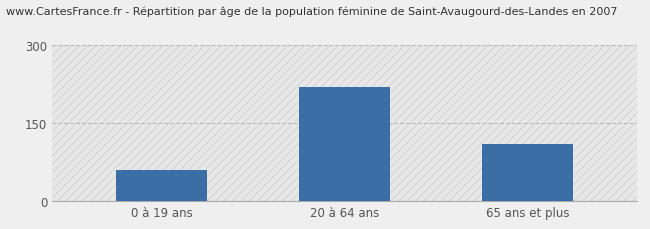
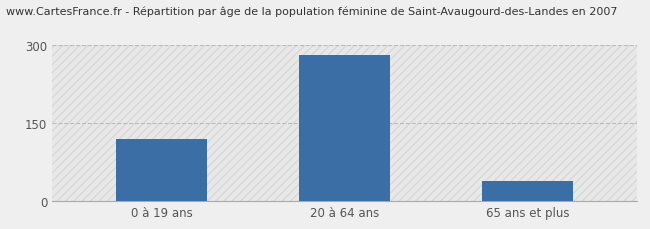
0 à 19 ans: 60 -> 120
20 à 64 ans: 220 -> 280
65 ans et plus: 110 -> 40
